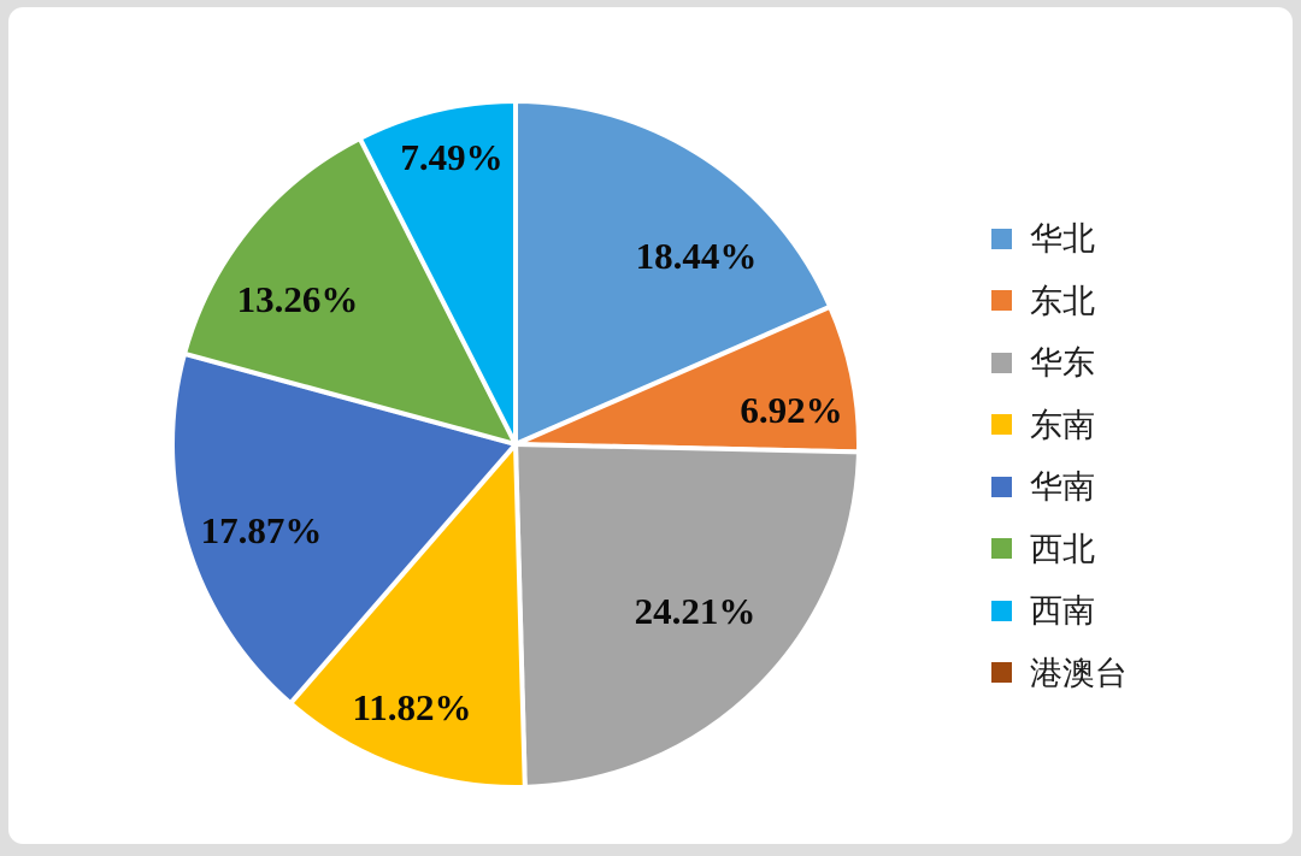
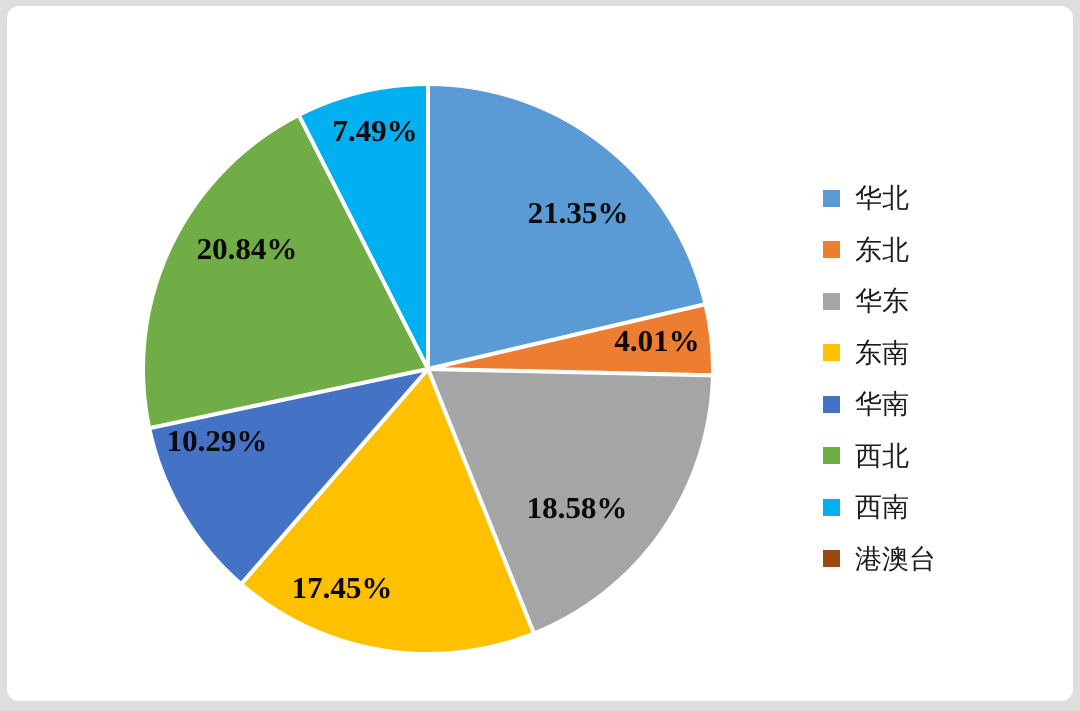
华北: 18.44% -> 21.35%
东北: 6.92% -> 4.01%
华东: 24.21% -> 18.58%
东南: 11.82% -> 17.45%
华南: 17.87% -> 10.29%
西北: 13.26% -> 20.84%
